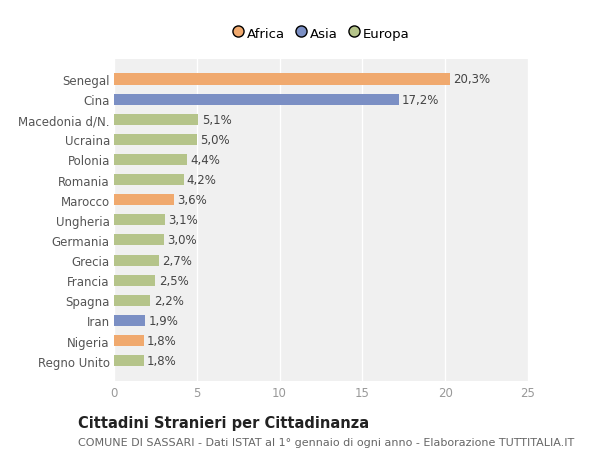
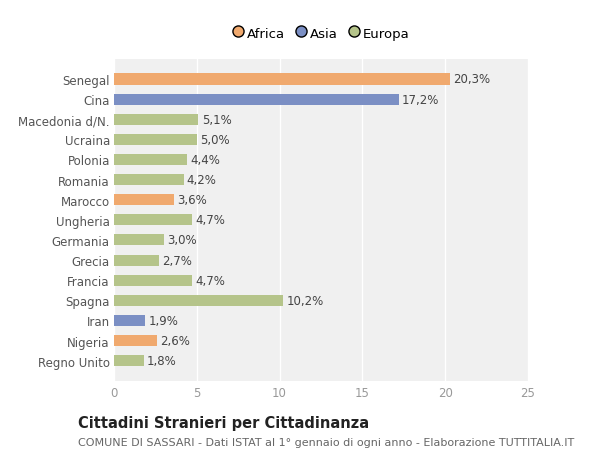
Ungheria: 3,1% -> 4,7%
Francia: 2,5% -> 4,7%
Spagna: 2,2% -> 10,2%
Nigeria: 1,8% -> 2,6%
